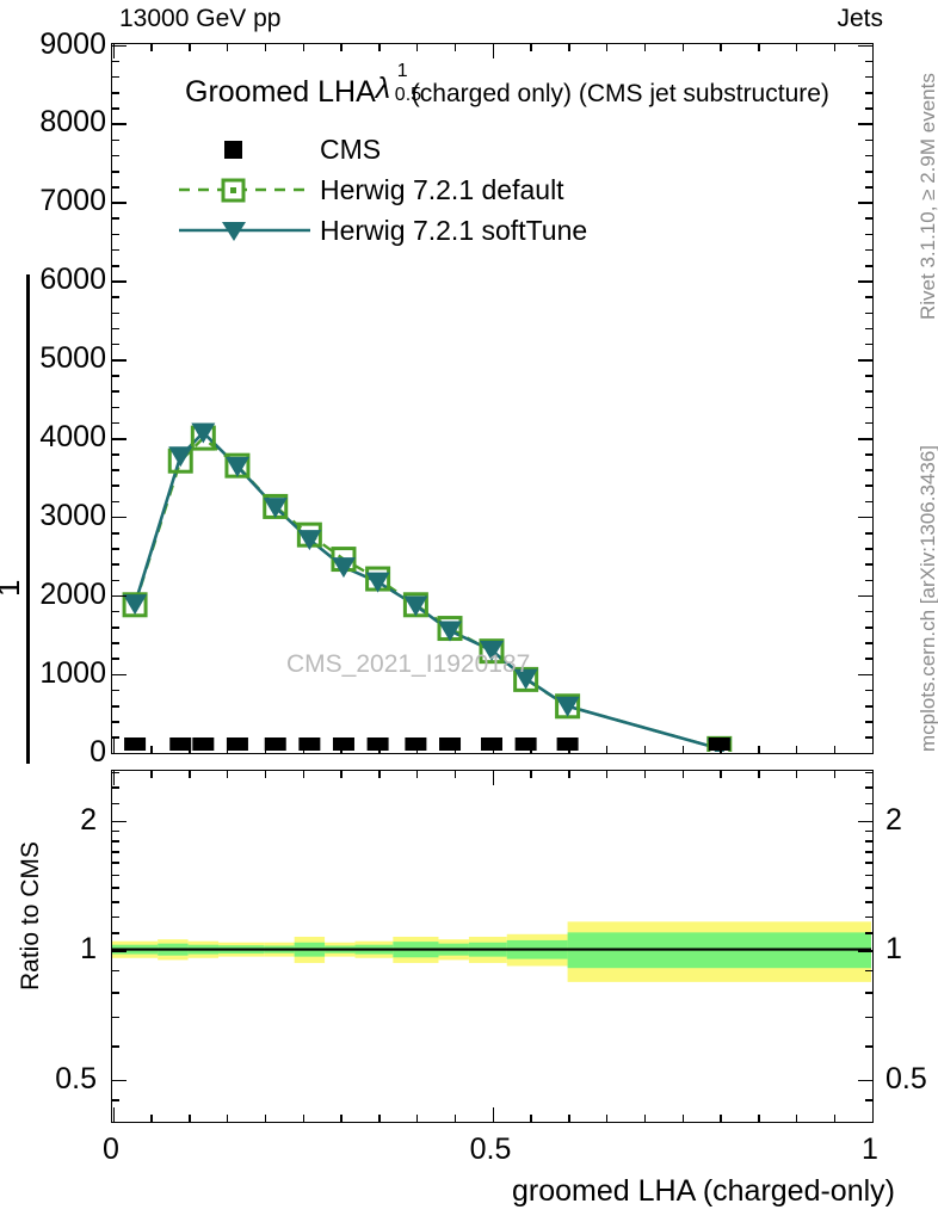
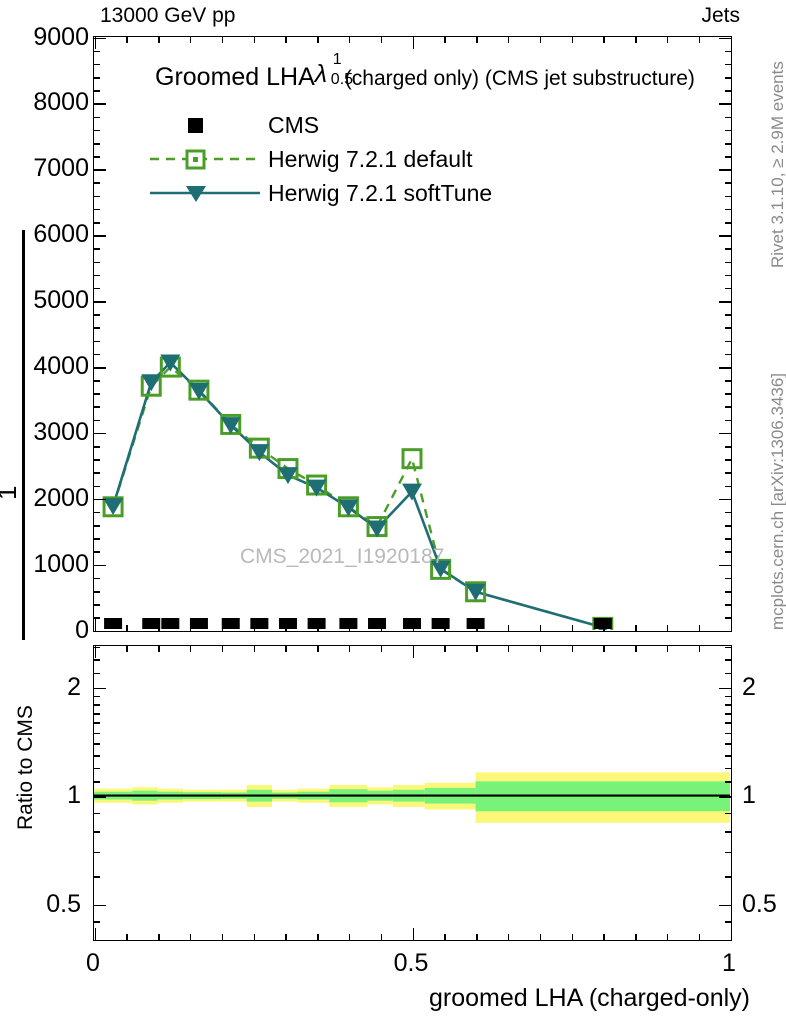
Herwig 7.2.1 default/0.5: 1300 -> 2600
Herwig 7.2.1 softTune/0.5: 1300 -> 2100
